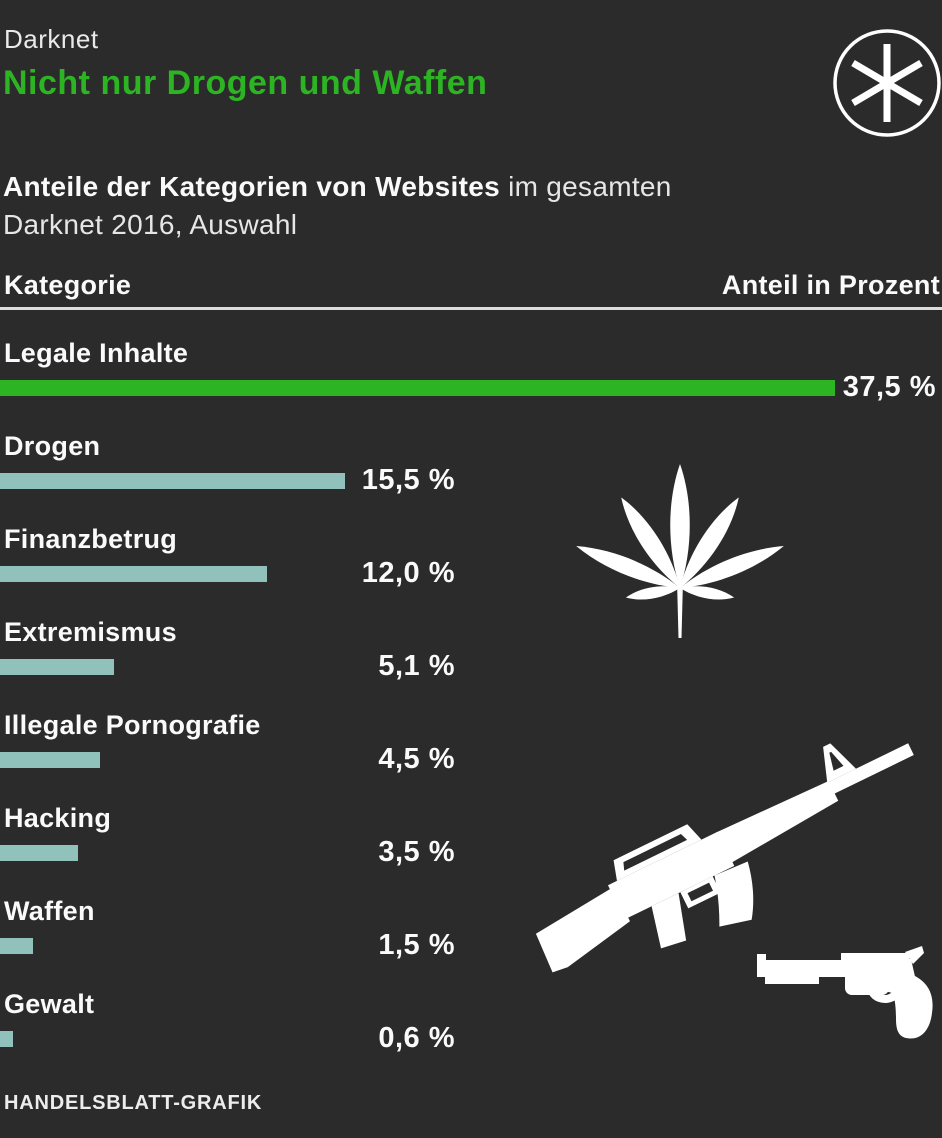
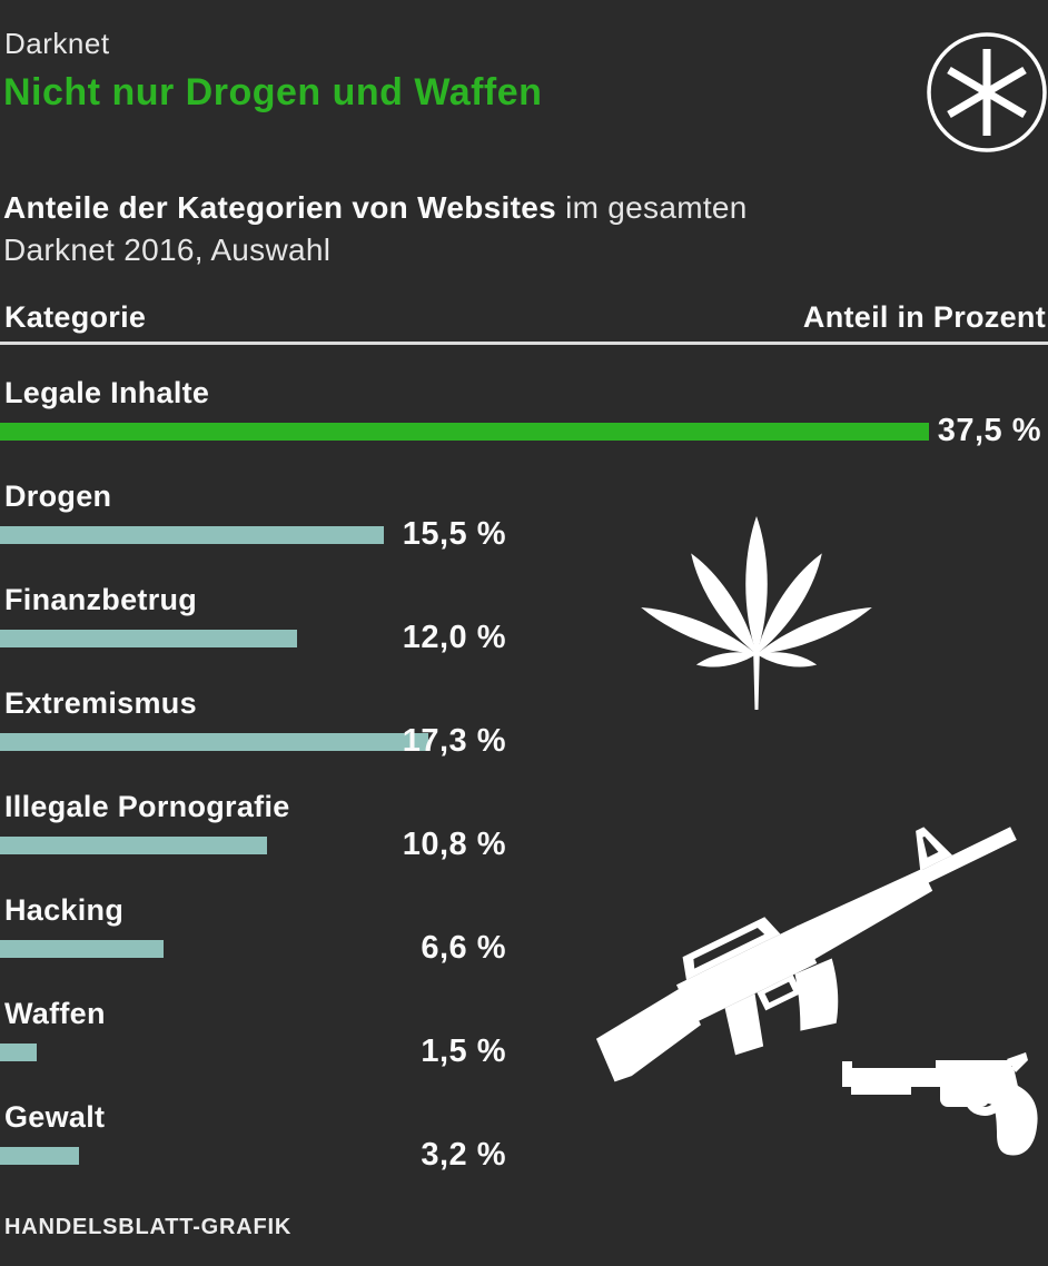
Extremismus: 5,1 -> 17,3
Illegale Pornografie: 4,5 -> 10,8
Hacking: 3,5 -> 6,6
Gewalt: 0,6 -> 3,2
